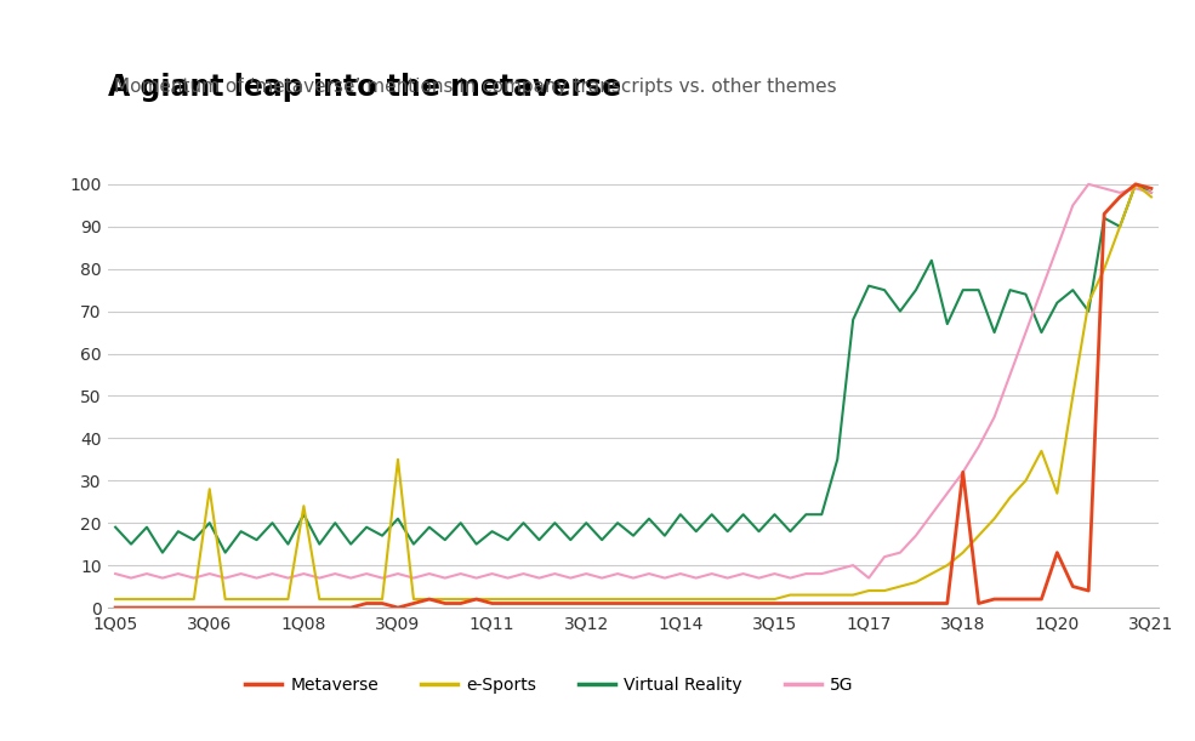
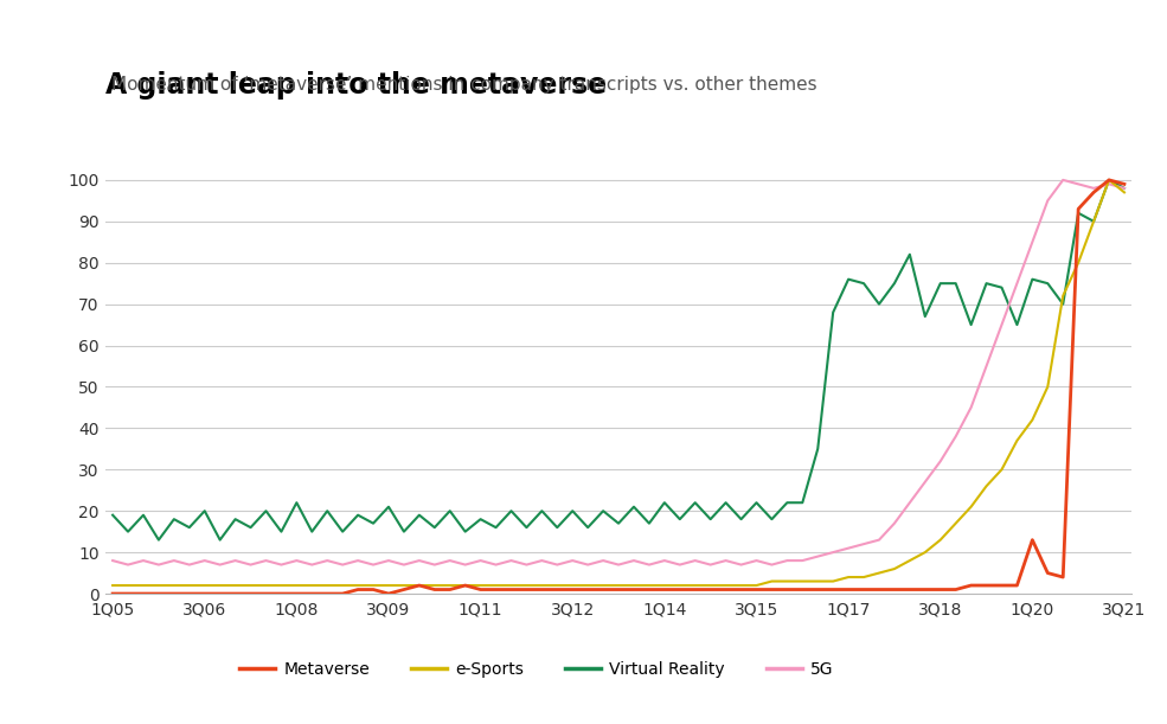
e-Sports/3Q06: 28 -> 2
e-Sports/1Q08: 24 -> 2
e-Sports/3Q09: 35 -> 2
5G/1Q17: 7 -> 11
Metaverse/3Q18: 32 -> 1
e-Sports/1Q20: 27 -> 42
Virtual Reality/1Q20: 72 -> 76
